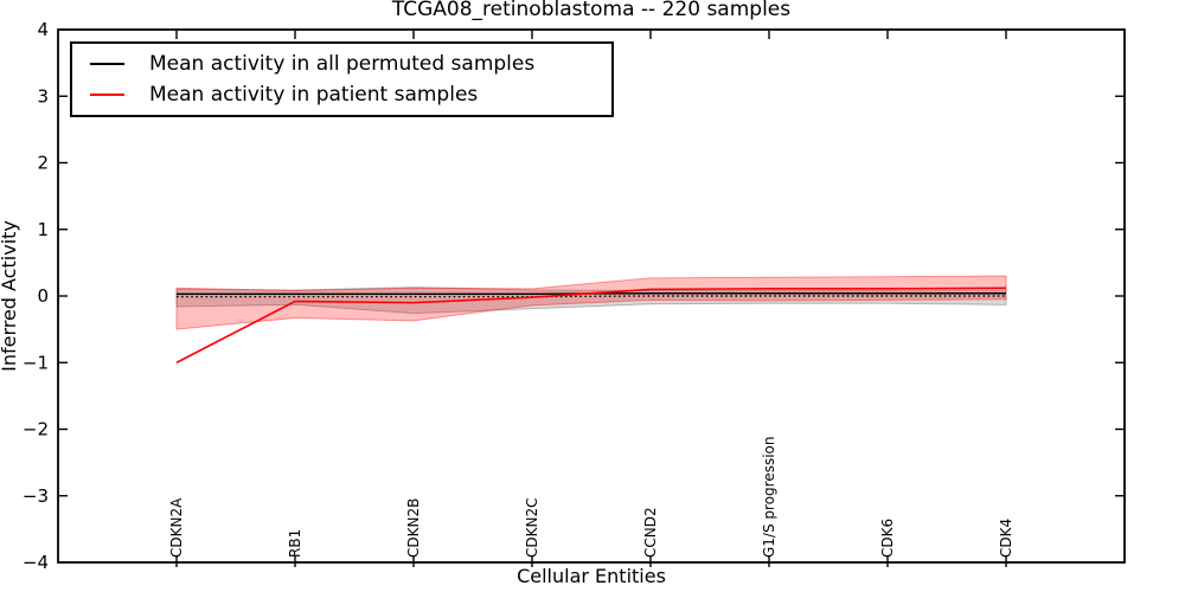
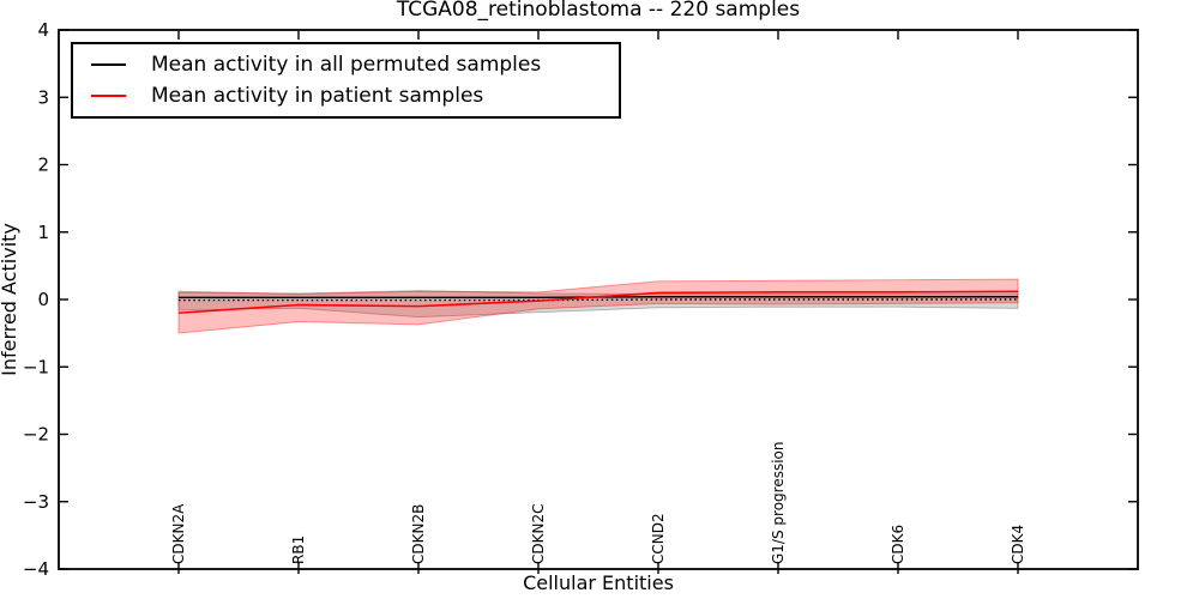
Mean activity in patient samples/CDKN2A: -1.0 -> -0.2
